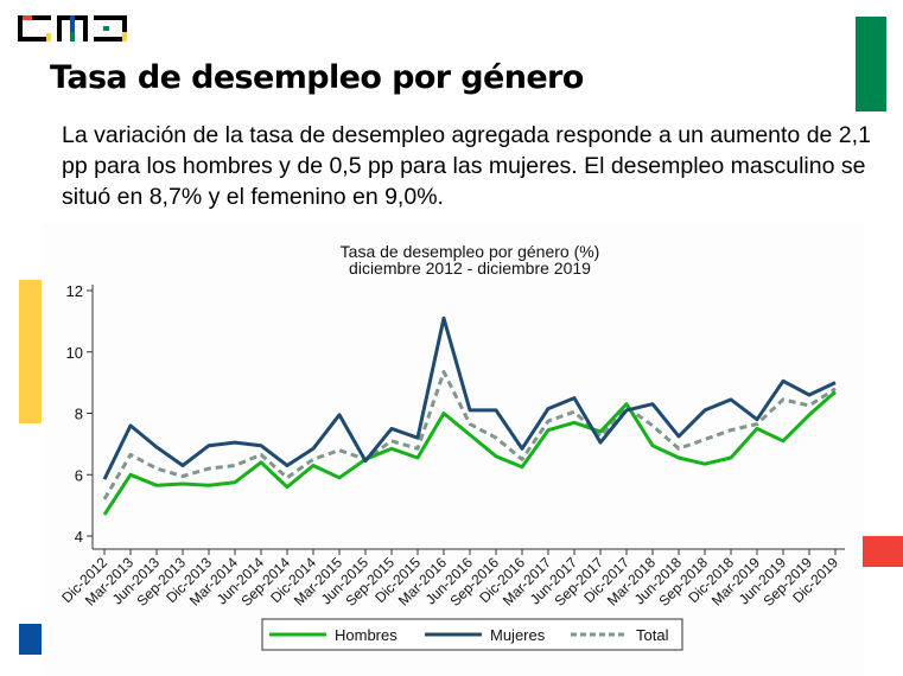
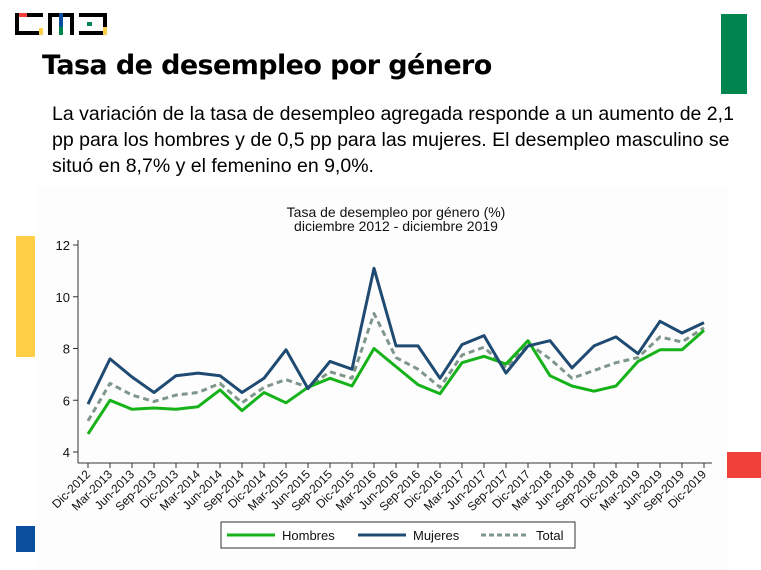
Hombres/Jun-2019: 7.1 -> 8.0
